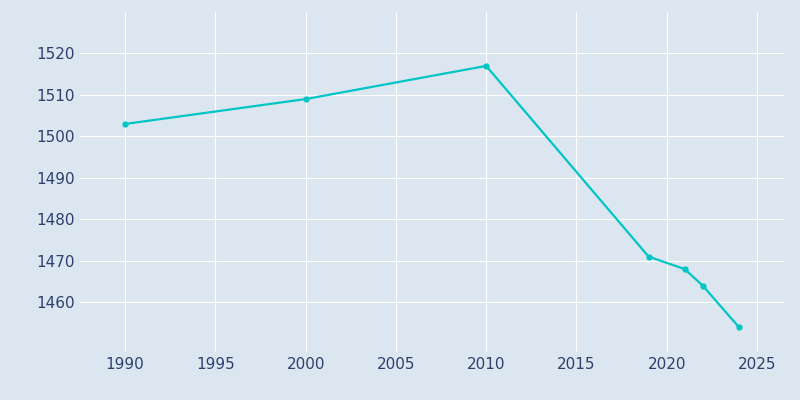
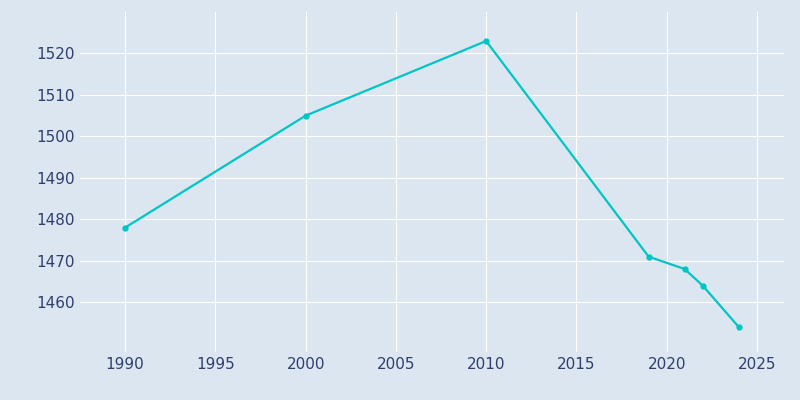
1990: 1503 -> 1478
2000: 1509 -> 1505
2010: 1517 -> 1523
